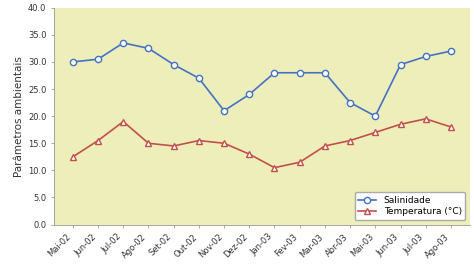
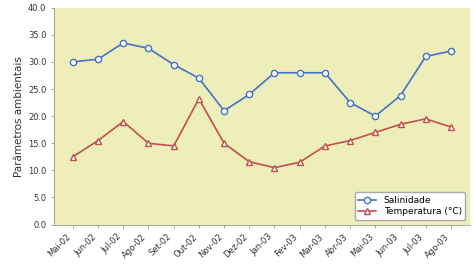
Temperatura (°C)/Out-02: 15.5 -> 23.2
Temperatura (°C)/Dez-02: 13.0 -> 11.6
Salinidade/Jun-03: 29.5 -> 23.8
